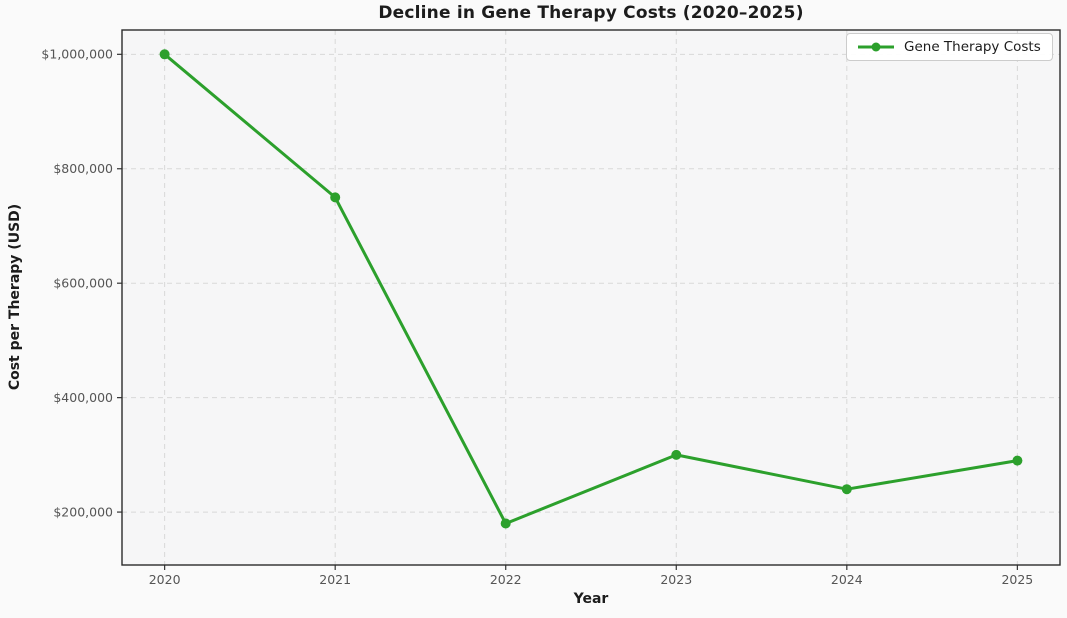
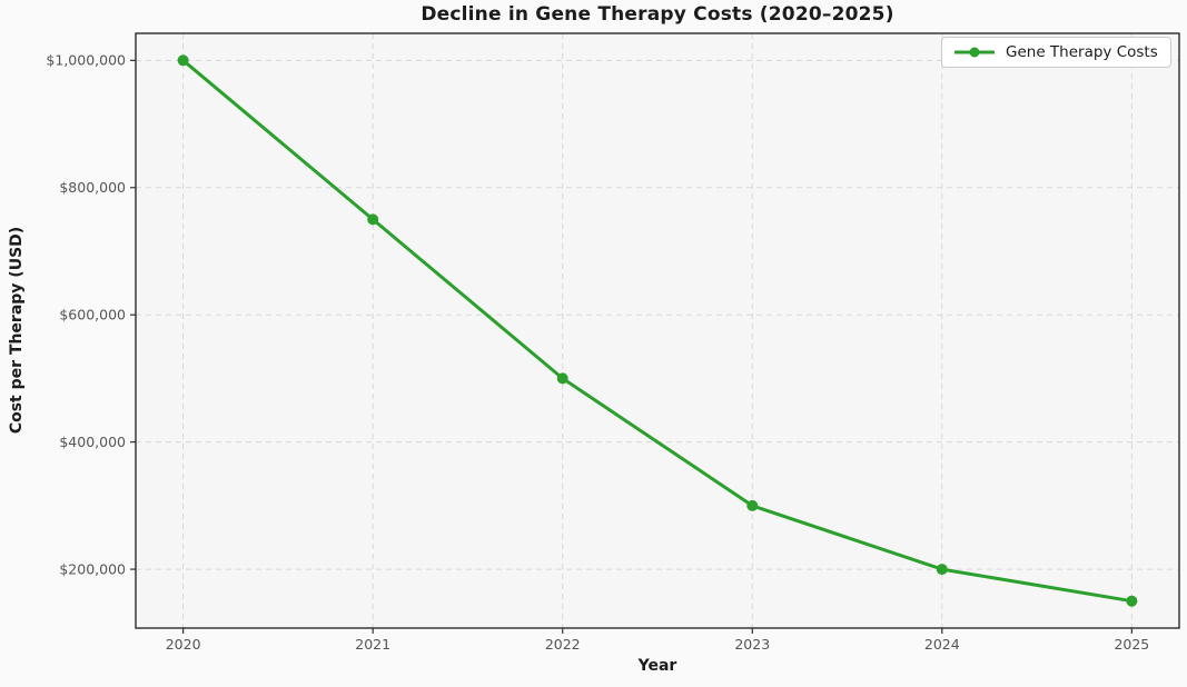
2022: $180000 -> $500000
2024: $240000 -> $200000
2025: $290000 -> $150000
